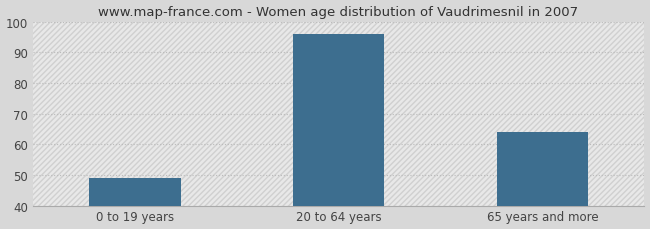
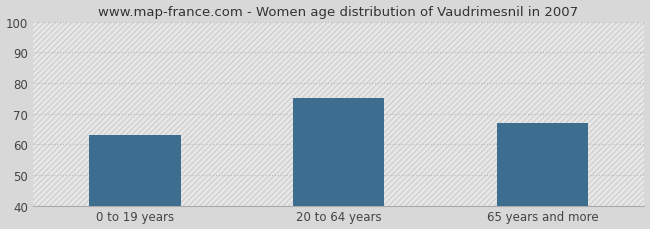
0 to 19 years: 49 -> 63
20 to 64 years: 96 -> 75
65 years and more: 64 -> 67
